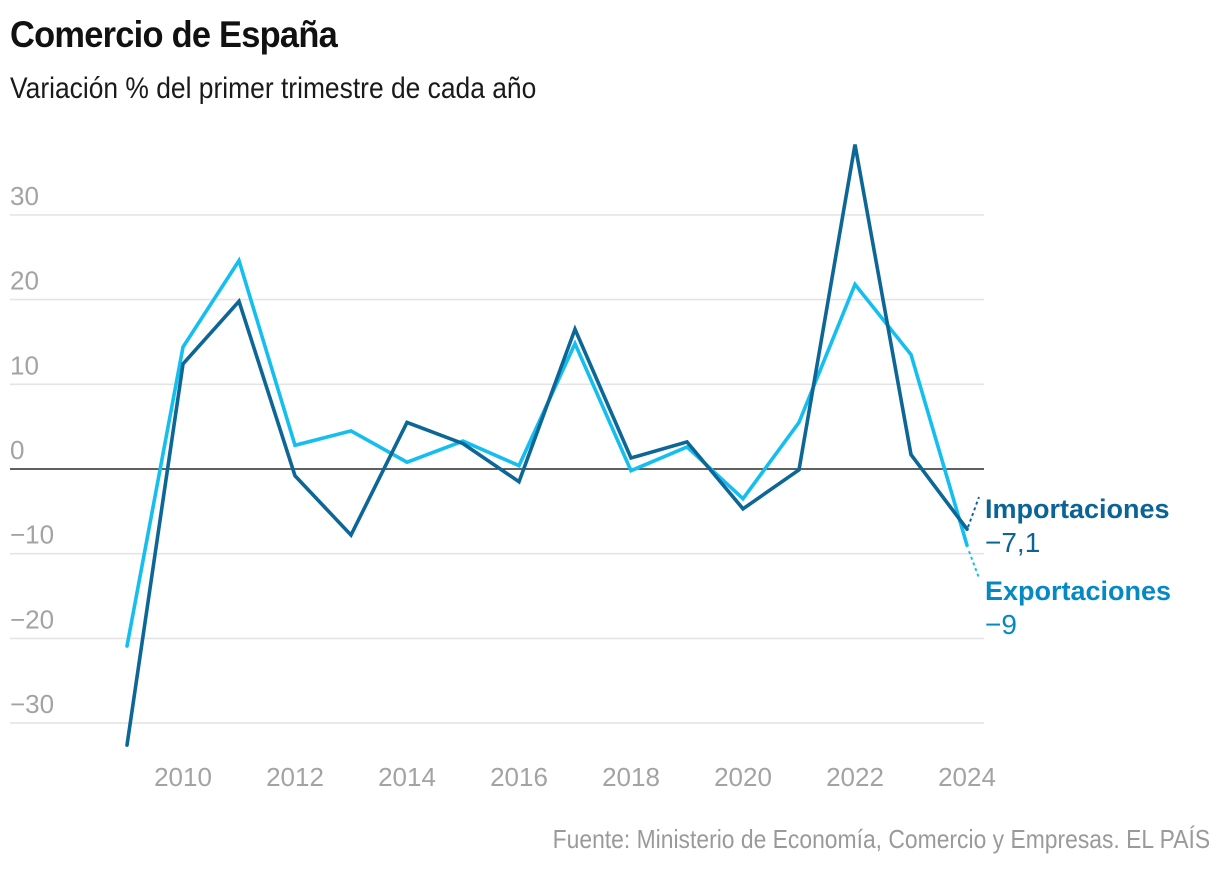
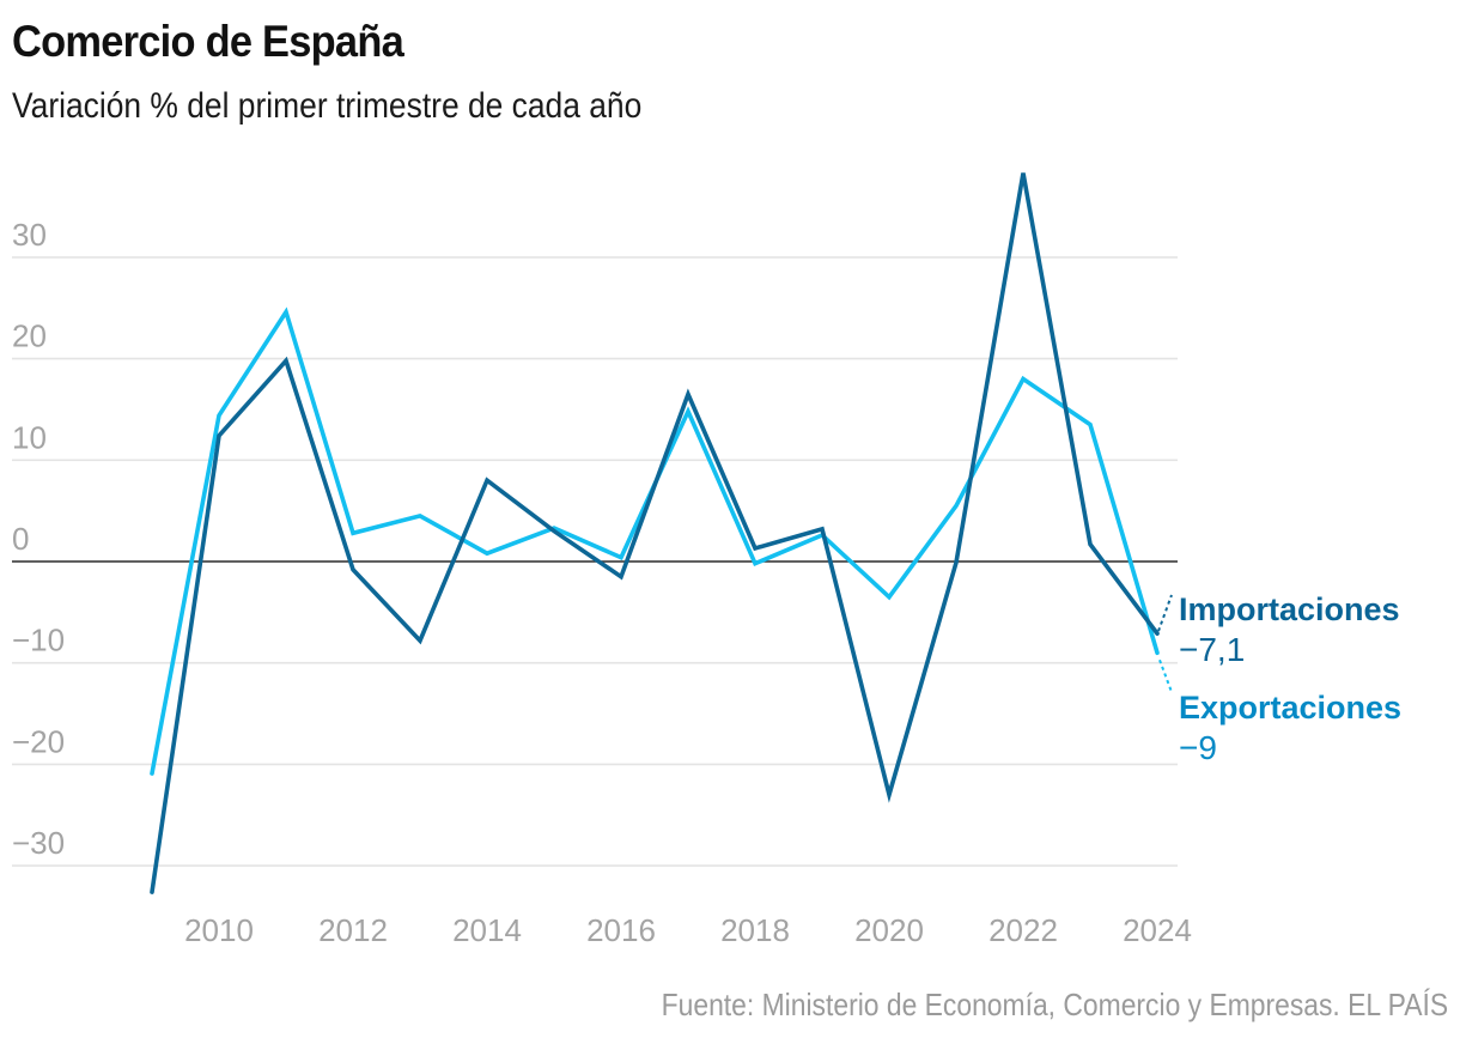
Importaciones/2014: 6 -> 8
Importaciones/2020: -5 -> -23
Exportaciones/2022: 22 -> 18
